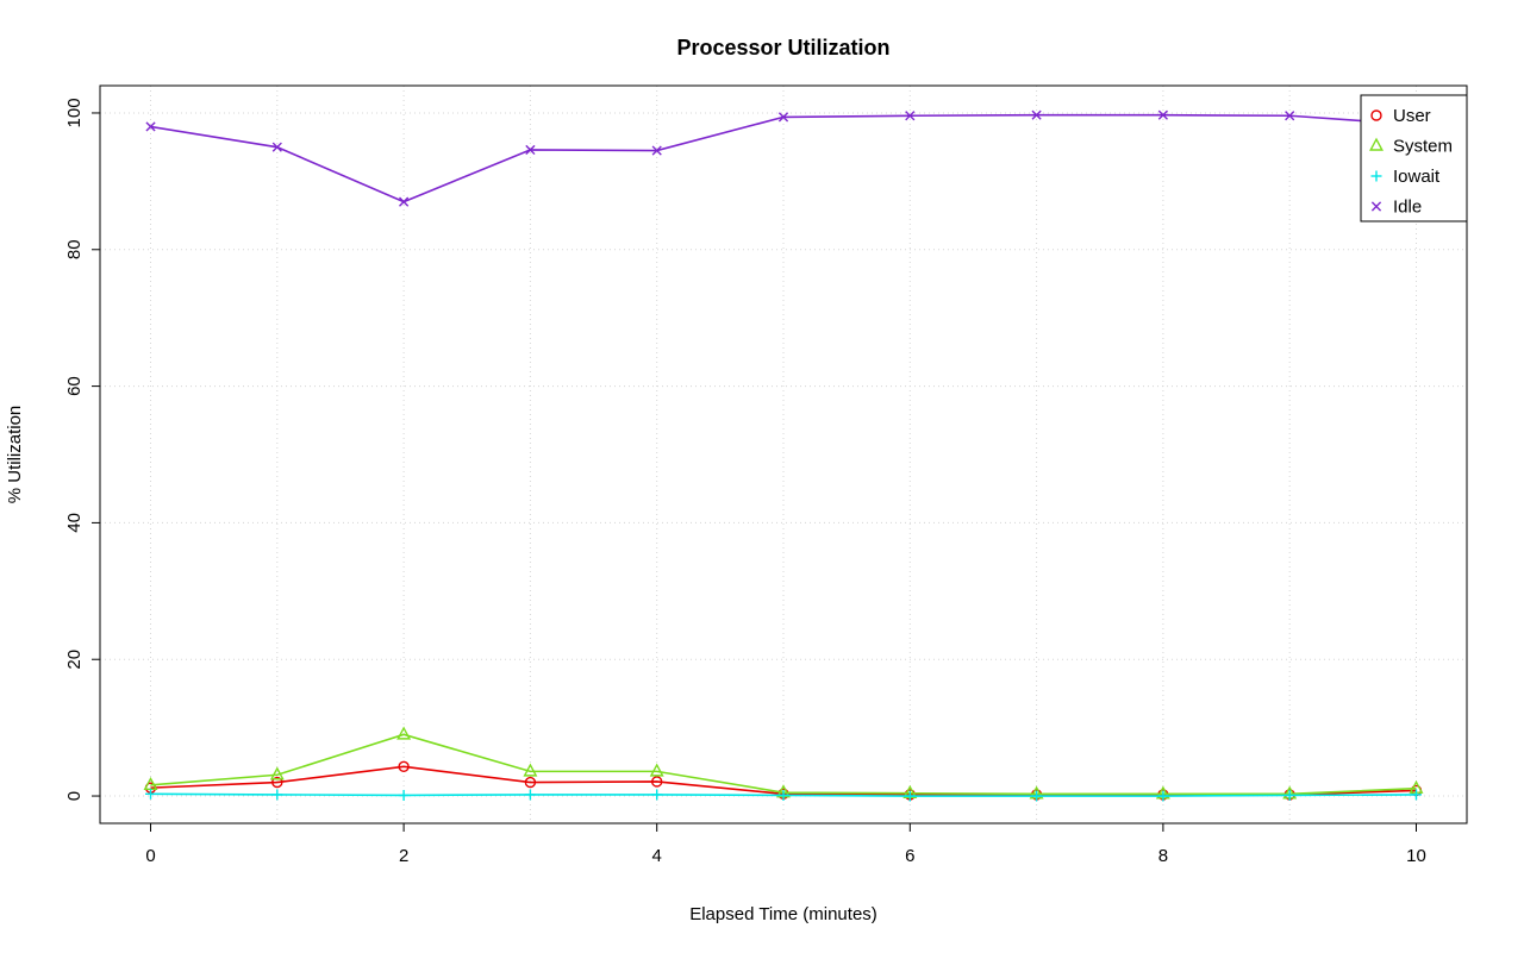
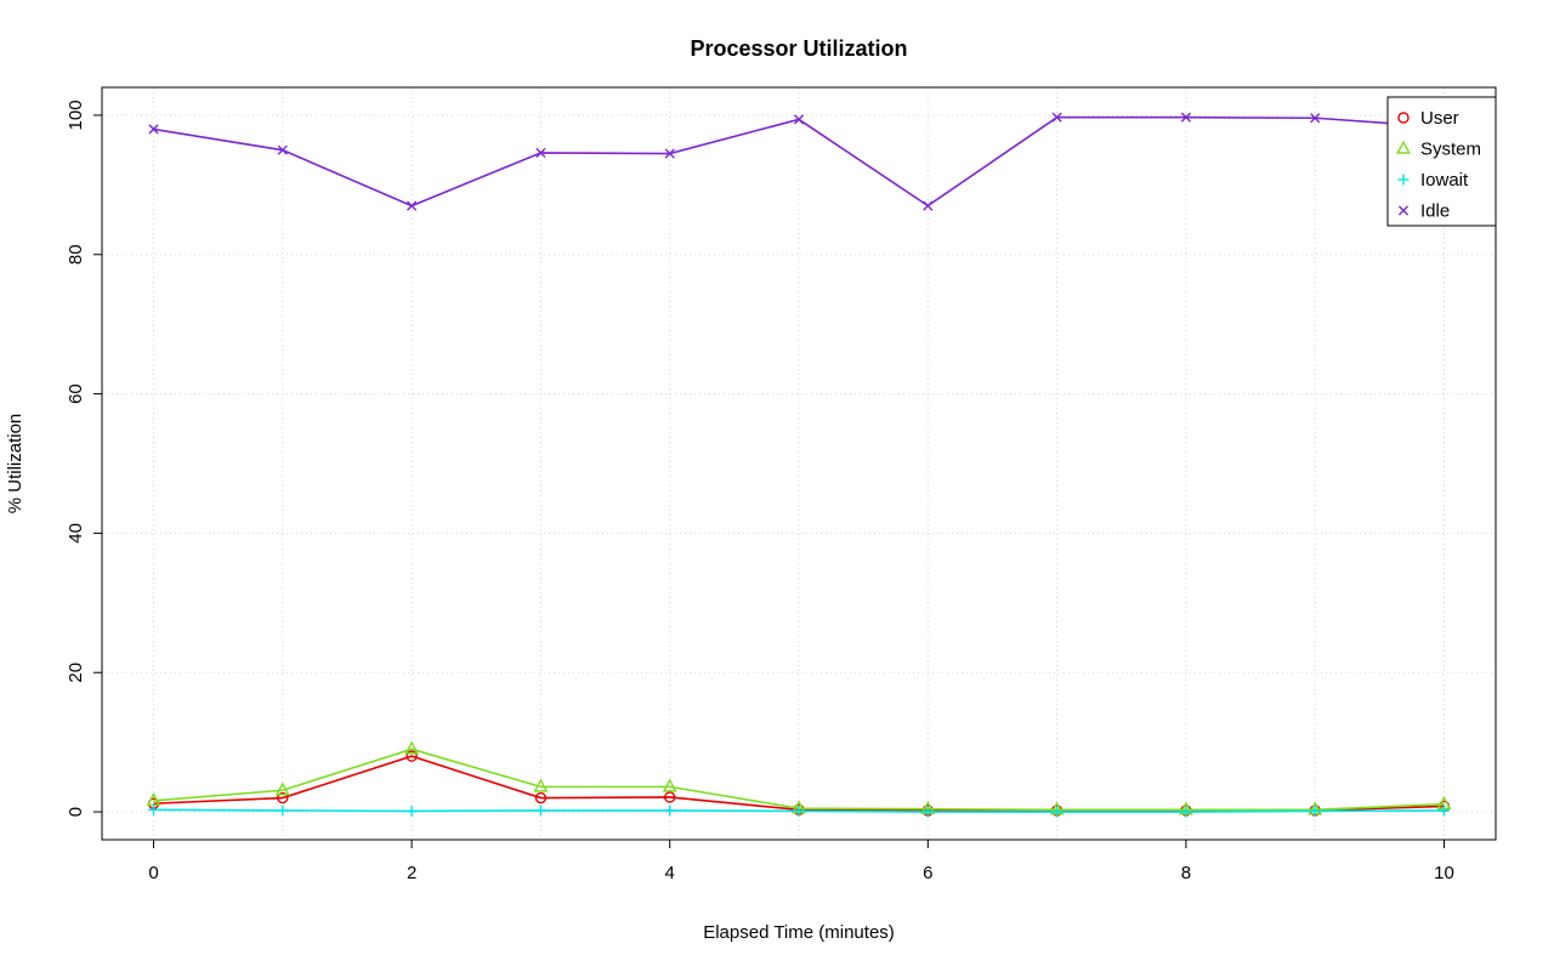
User/2: 4 -> 8
Idle/6: 100 -> 87
